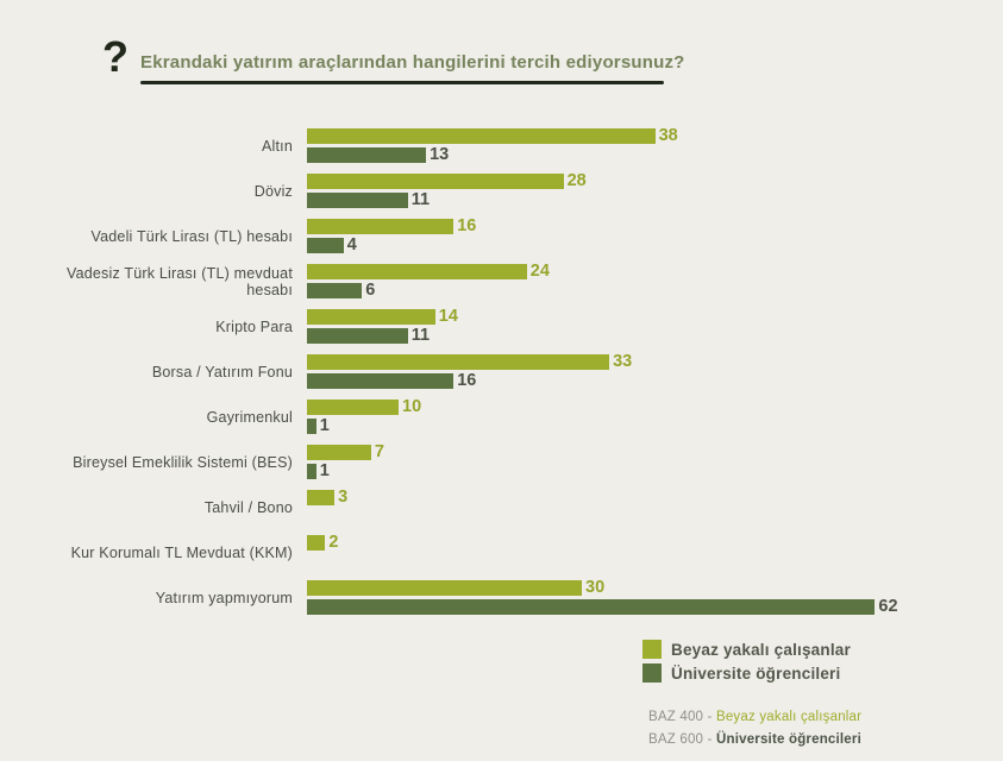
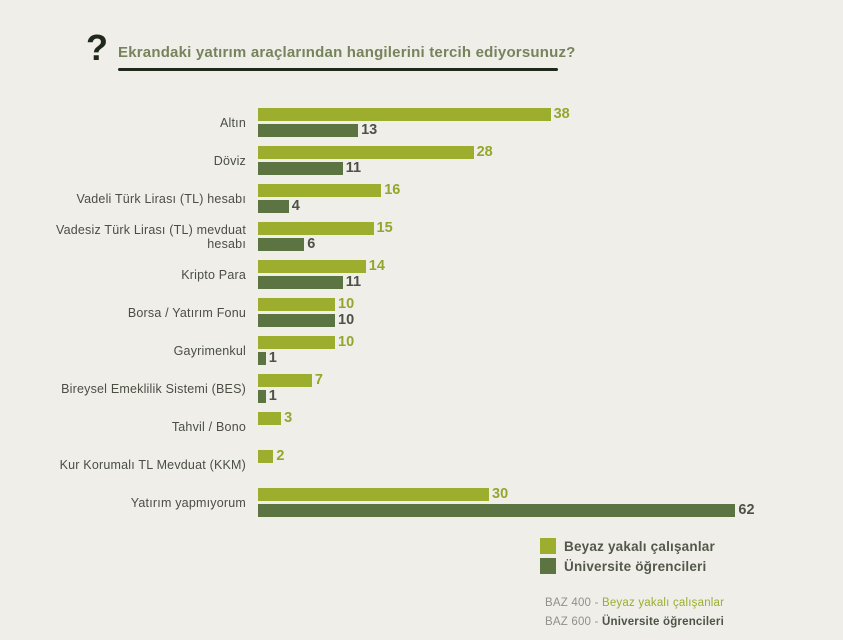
Beyaz yakalı çalışanlar/Vadesiz Türk Lirası (TL) mevduat hesabı: 24 -> 15
Beyaz yakalı çalışanlar/Borsa / Yatırım Fonu: 33 -> 10
Üniversite öğrencileri/Borsa / Yatırım Fonu: 16 -> 10
